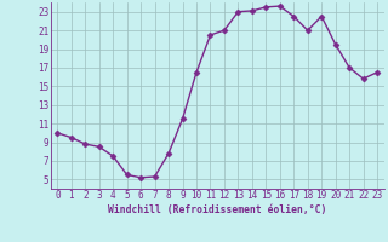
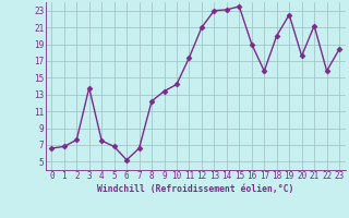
0: 10.0 -> 6.6
1: 9.5 -> 6.8
2: 8.8 -> 7.6
3: 8.5 -> 13.8
5: 5.5 -> 6.8
7: 5.3 -> 6.6
8: 7.8 -> 12.2
9: 11.5 -> 13.4
10: 16.5 -> 14.2
11: 20.5 -> 17.4
16: 23.6 -> 19.0
17: 22.5 -> 15.8
18: 21.0 -> 20.0
20: 19.5 -> 17.6
21: 17.0 -> 21.2
23: 16.5 -> 18.4
